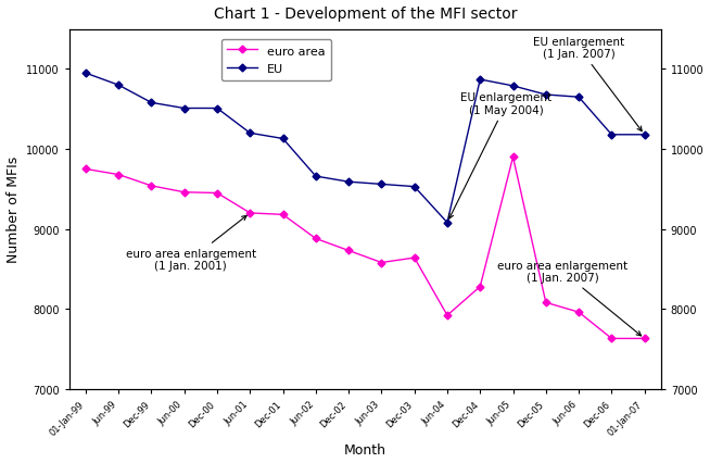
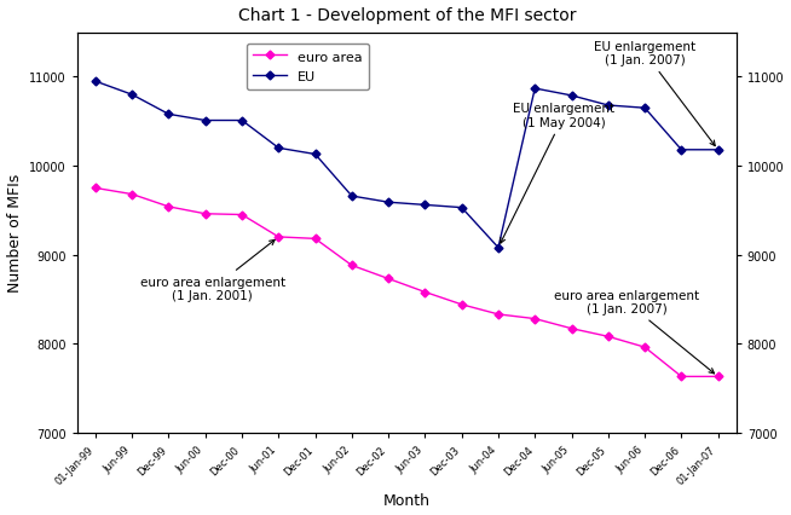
euro area/Dec-03: 8640 -> 8440
euro area/Jun-04: 7920 -> 8330
euro area/Jun-05: 9900 -> 8170
